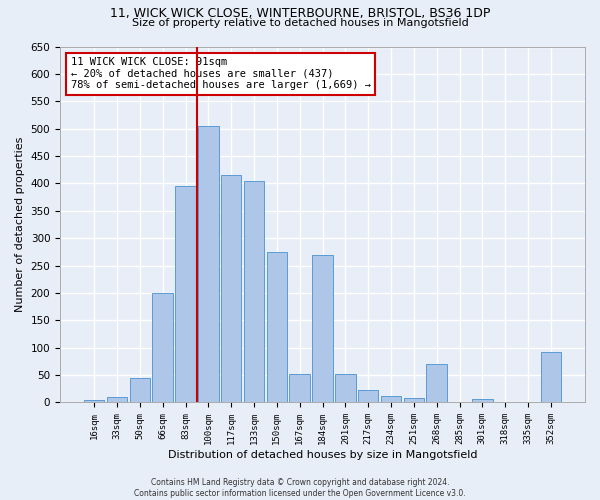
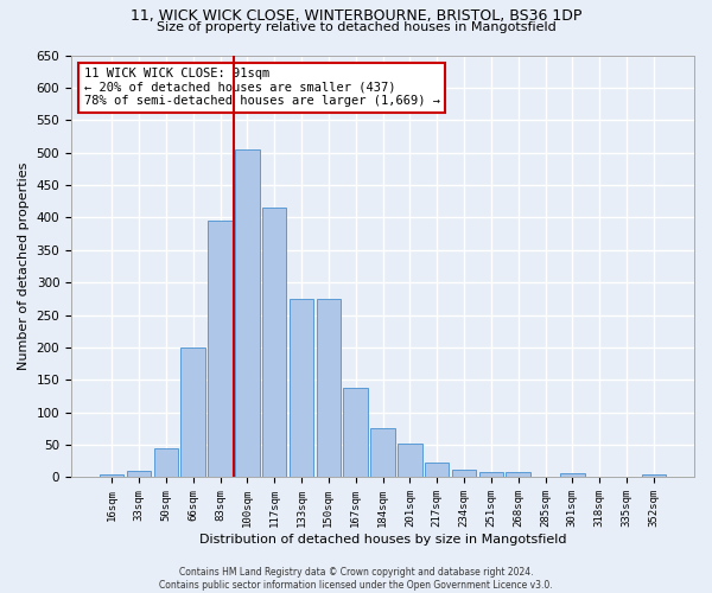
133sqm: 404 -> 275
167sqm: 52 -> 138
184sqm: 270 -> 75
268sqm: 70 -> 8
352sqm: 92 -> 4
